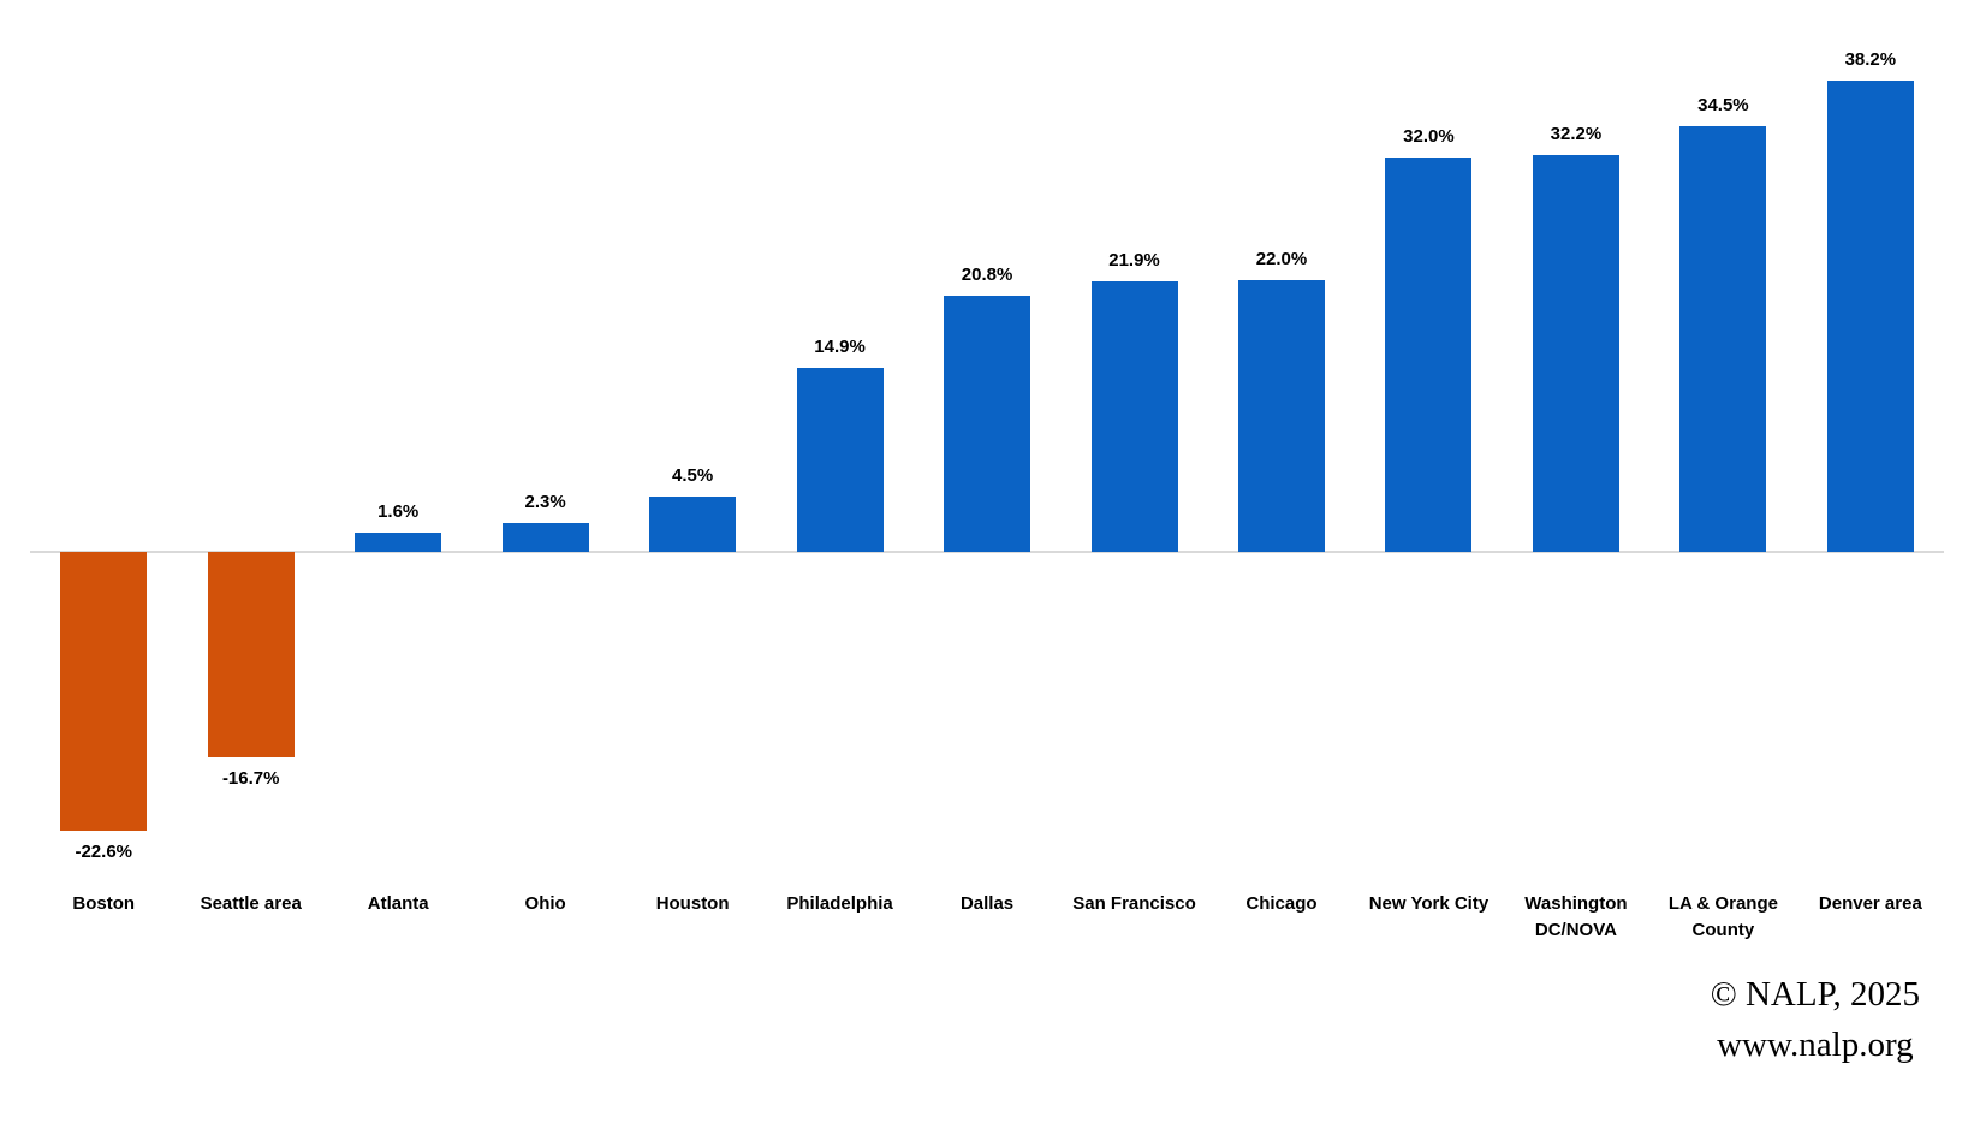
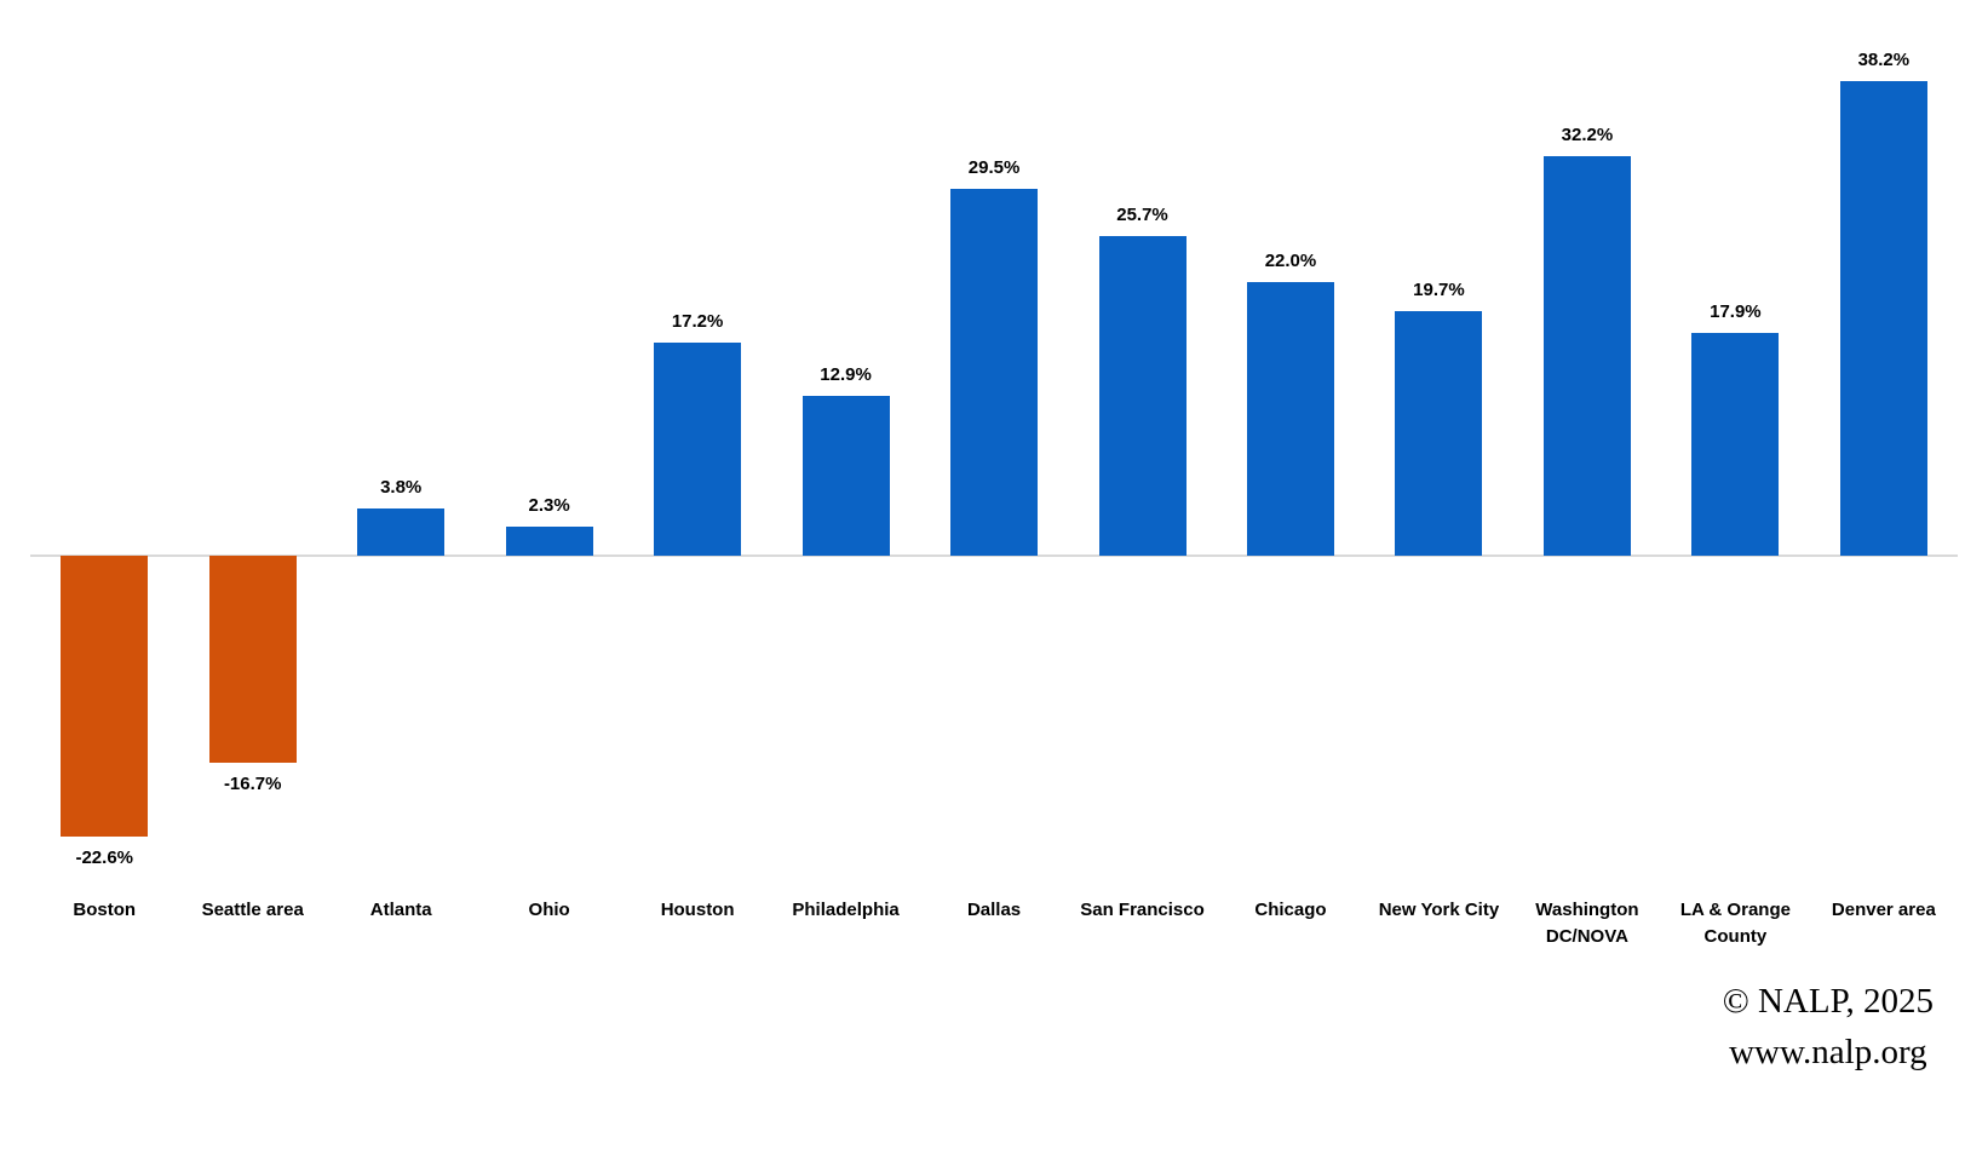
Atlanta: 1.6% -> 3.8%
Houston: 4.5% -> 17.2%
Philadelphia: 14.9% -> 12.9%
Dallas: 20.8% -> 29.5%
San Francisco: 21.9% -> 25.7%
New York City: 32.0% -> 19.7%
LA & Orange County: 34.5% -> 17.9%
